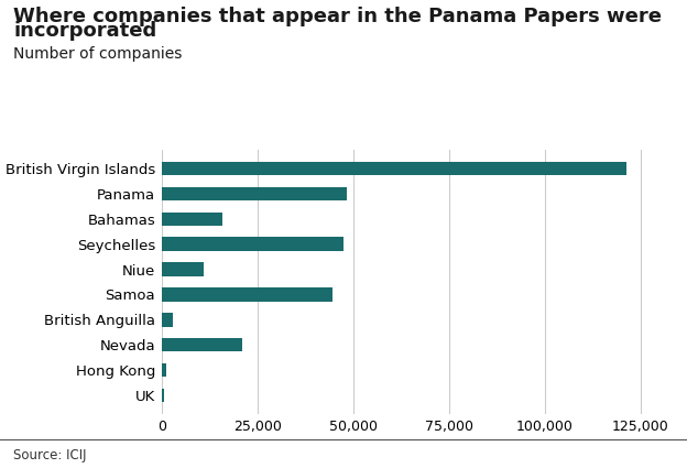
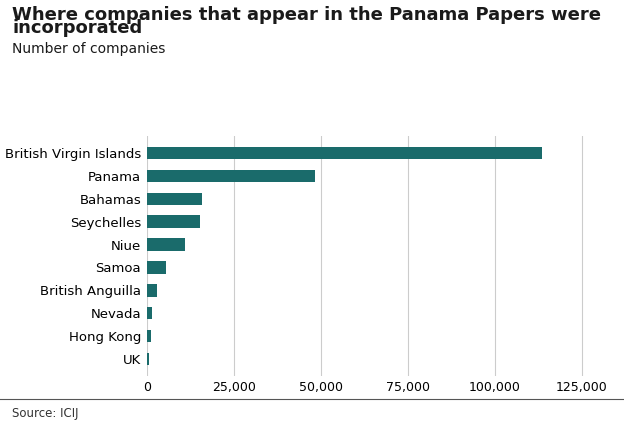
British Virgin Islands: 121,500 -> 113,600
Seychelles: 47,500 -> 15,400
Samoa: 44,500 -> 5,600
Nevada: 21,000 -> 1,600
